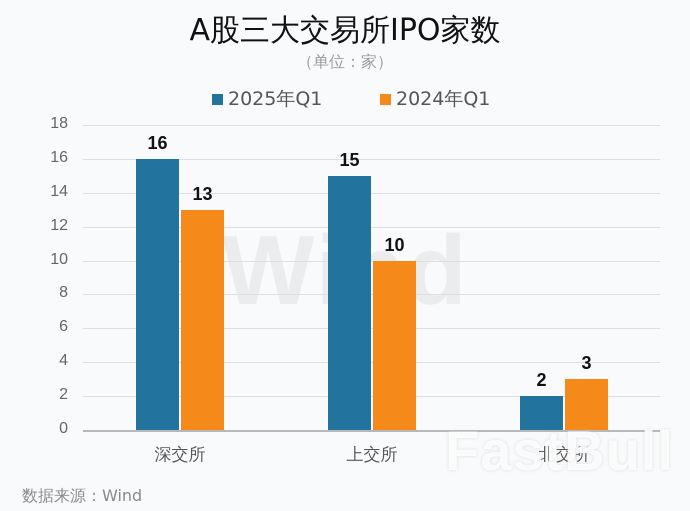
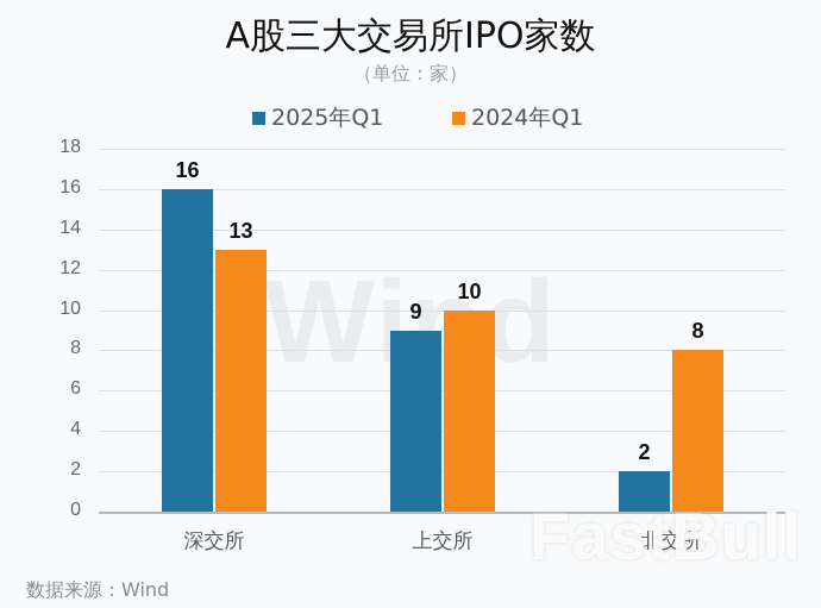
2025年Q1/上交所: 15 -> 9
2024年Q1/北交所: 3 -> 8
